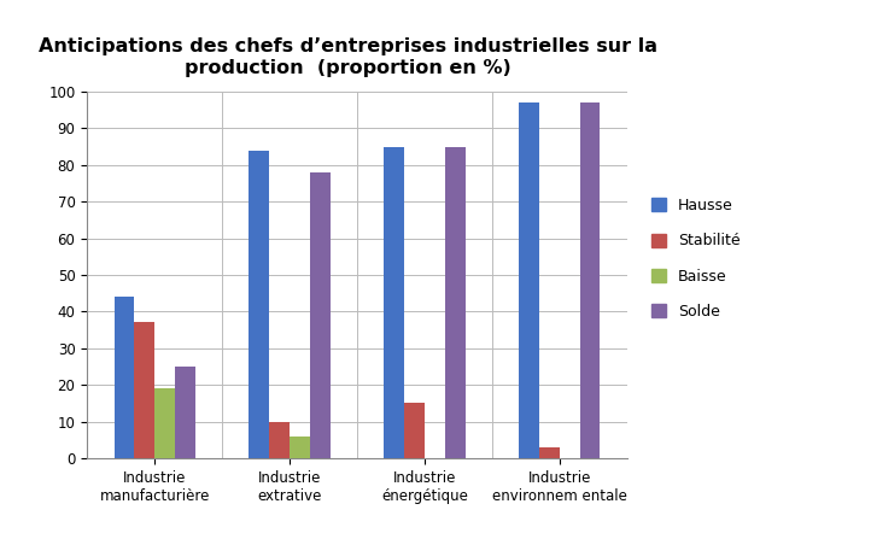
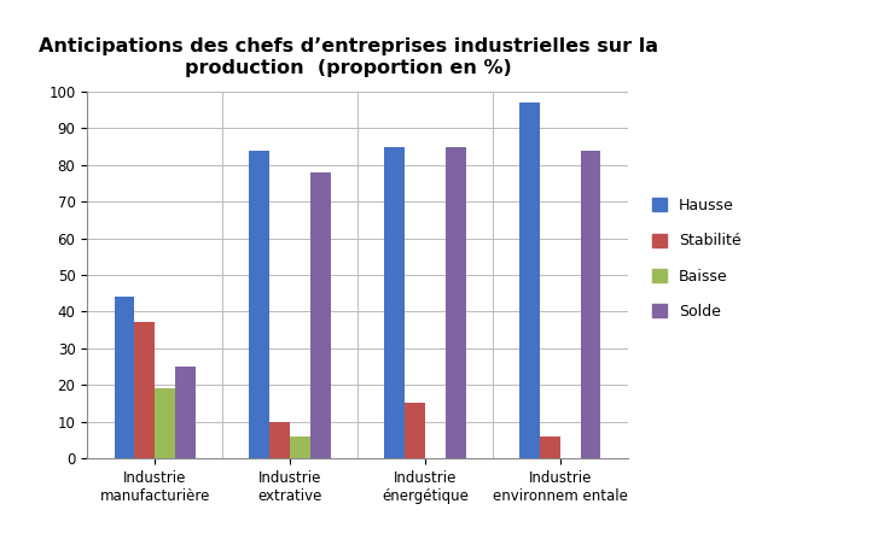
Stabilité/Industrie environnem entale: 3 -> 6
Solde/Industrie environnem entale: 97 -> 84
